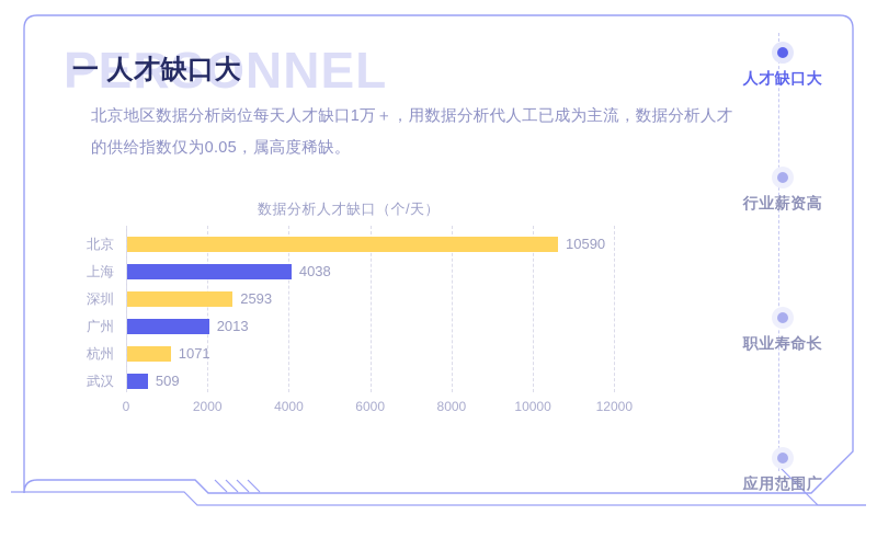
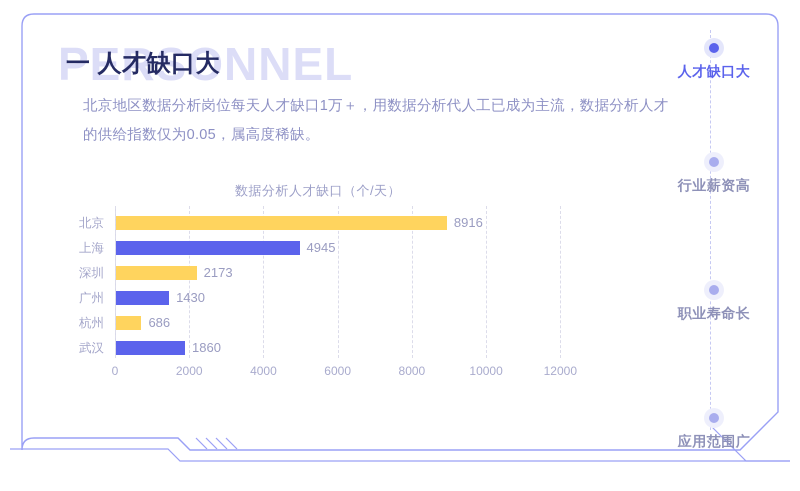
北京: 10590 -> 8916
上海: 4038 -> 4945
深圳: 2593 -> 2173
广州: 2013 -> 1430
杭州: 1071 -> 686
武汉: 509 -> 1860
